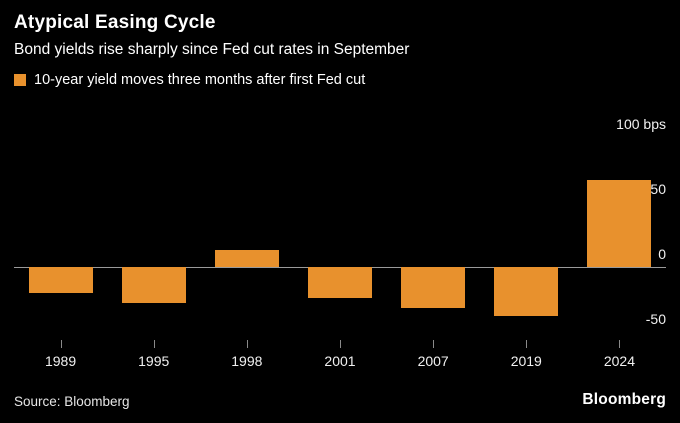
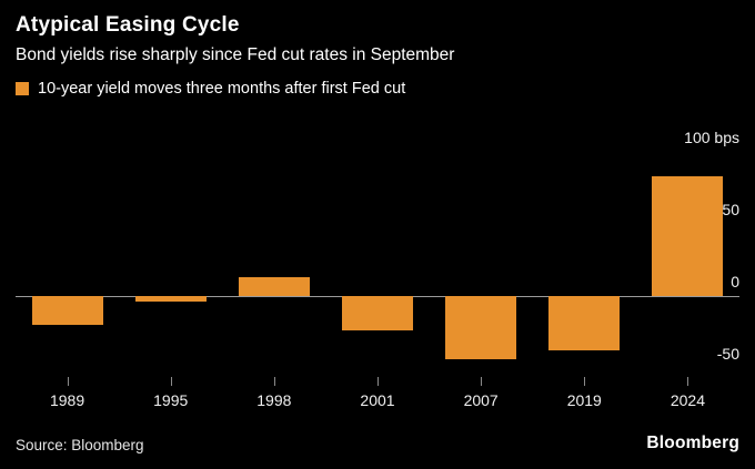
1995: -28 -> -4
2007: -32 -> -44
2024: 67 -> 83
